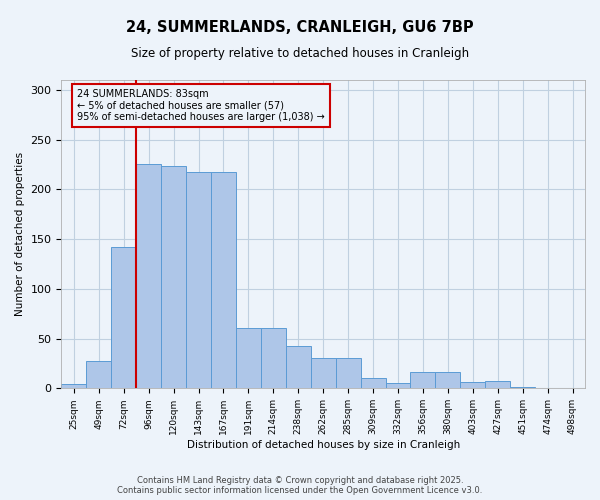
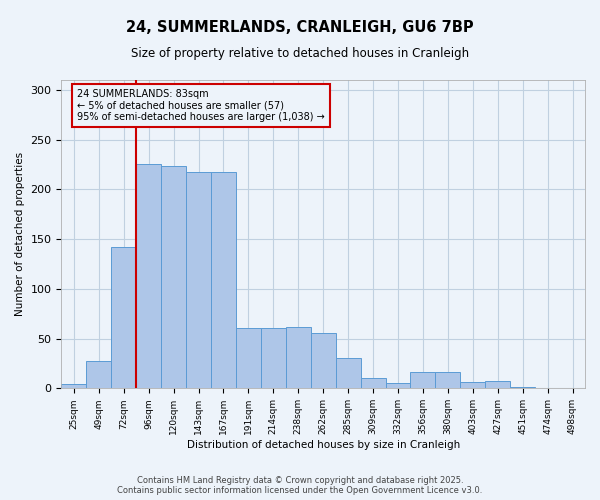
238sqm: 43 -> 62
262sqm: 31 -> 56
